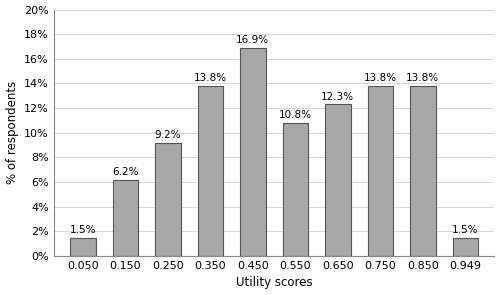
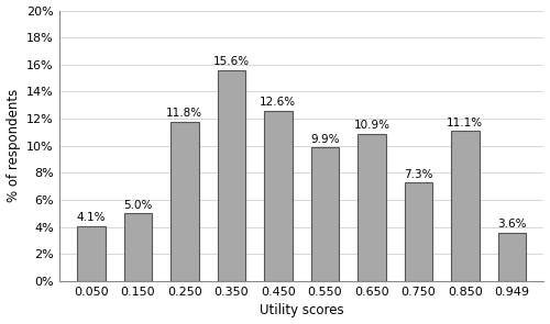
0.050: 1.5% -> 4.1%
0.150: 6.2% -> 5.0%
0.250: 9.2% -> 11.8%
0.350: 13.8% -> 15.6%
0.450: 16.9% -> 12.6%
0.550: 10.8% -> 9.9%
0.650: 12.3% -> 10.9%
0.750: 13.8% -> 7.3%
0.850: 13.8% -> 11.1%
0.949: 1.5% -> 3.6%
